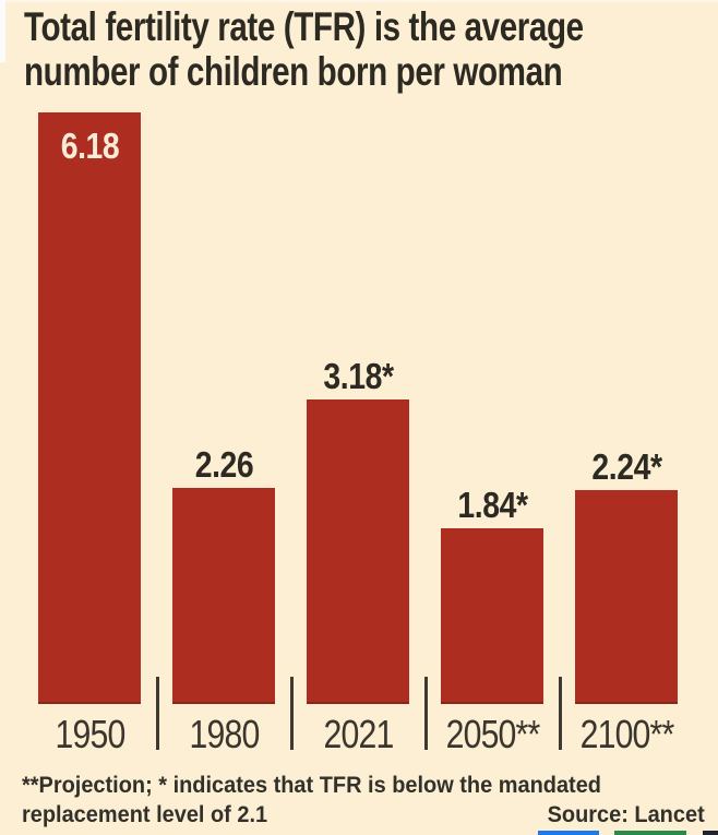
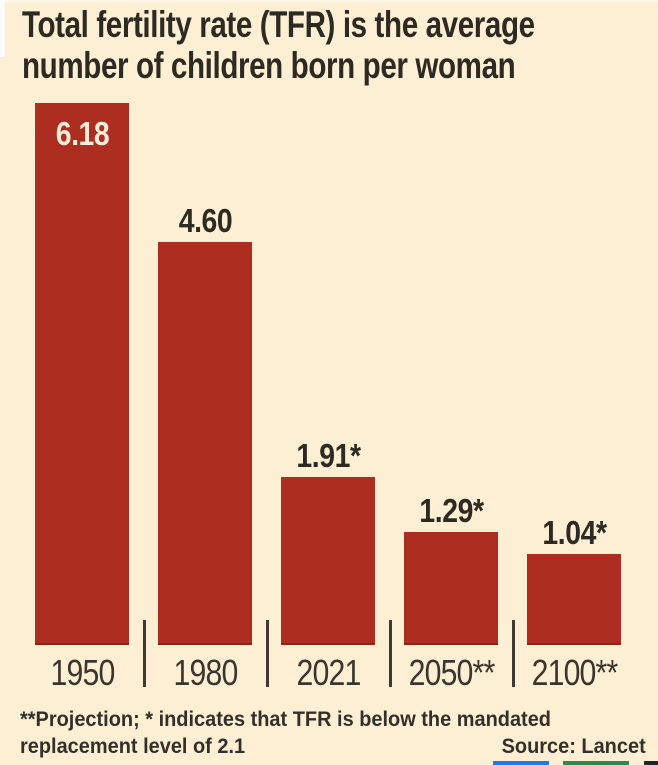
1980: 2.26 -> 4.60
2021: 3.18 -> 1.91
2050**: 1.84 -> 1.29
2100**: 2.24 -> 1.04
